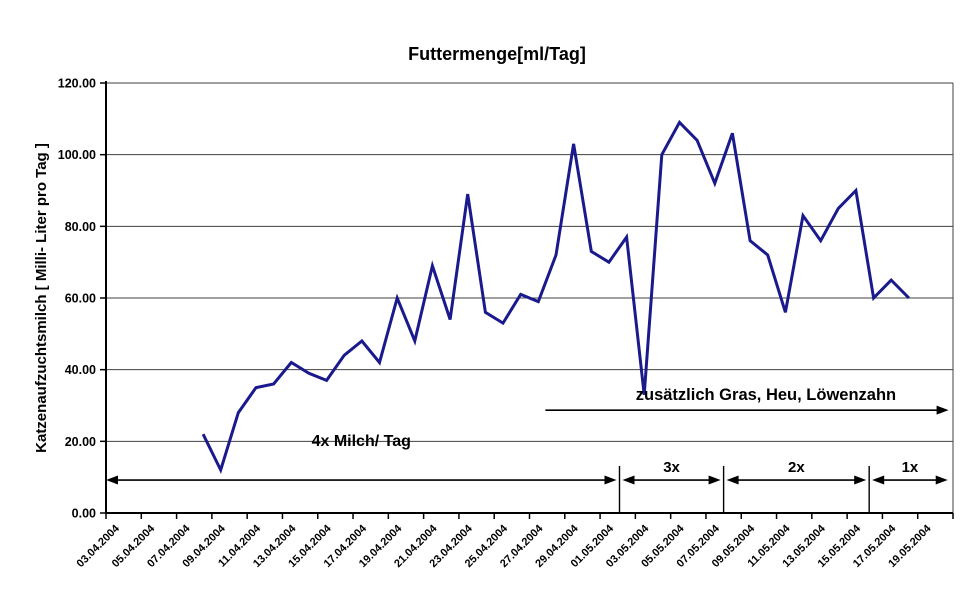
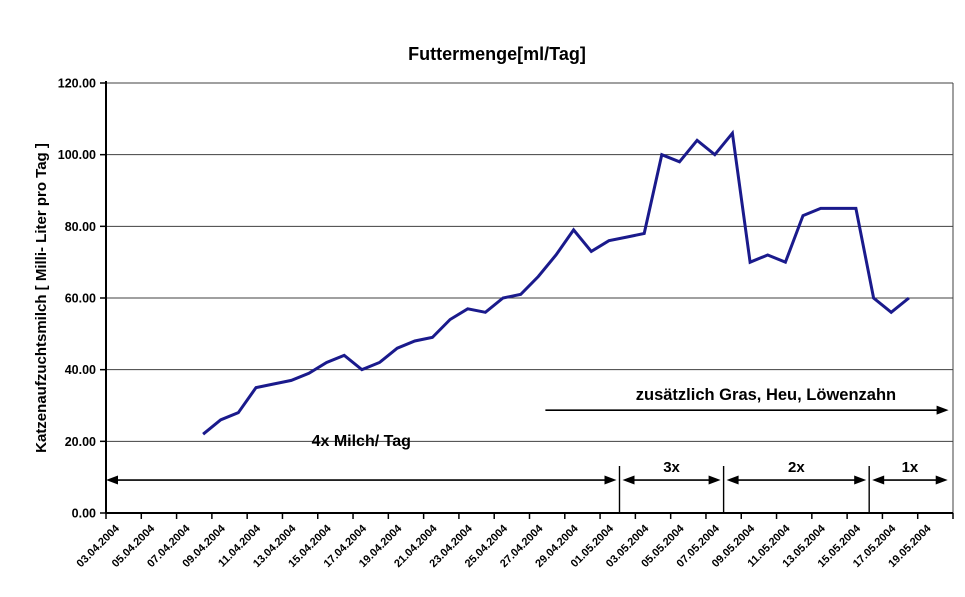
09.04.2004: 12 -> 26
13.04.2004: 42 -> 37
15.04.2004: 37 -> 42
17.04.2004: 48 -> 40
19.04.2004: 60 -> 46
21.04.2004: 69 -> 49
23.04.2004: 89 -> 57
25.04.2004: 53 -> 60
27.04.2004: 59 -> 66
29.04.2004: 103 -> 79
01.05.2004: 70 -> 76
03.05.2004: 33 -> 78
05.05.2004: 109 -> 98
07.05.2004: 92 -> 100
09.05.2004: 76 -> 70
11.05.2004: 56 -> 70
13.05.2004: 76 -> 85
15.05.2004: 90 -> 85
17.05.2004: 65 -> 56
